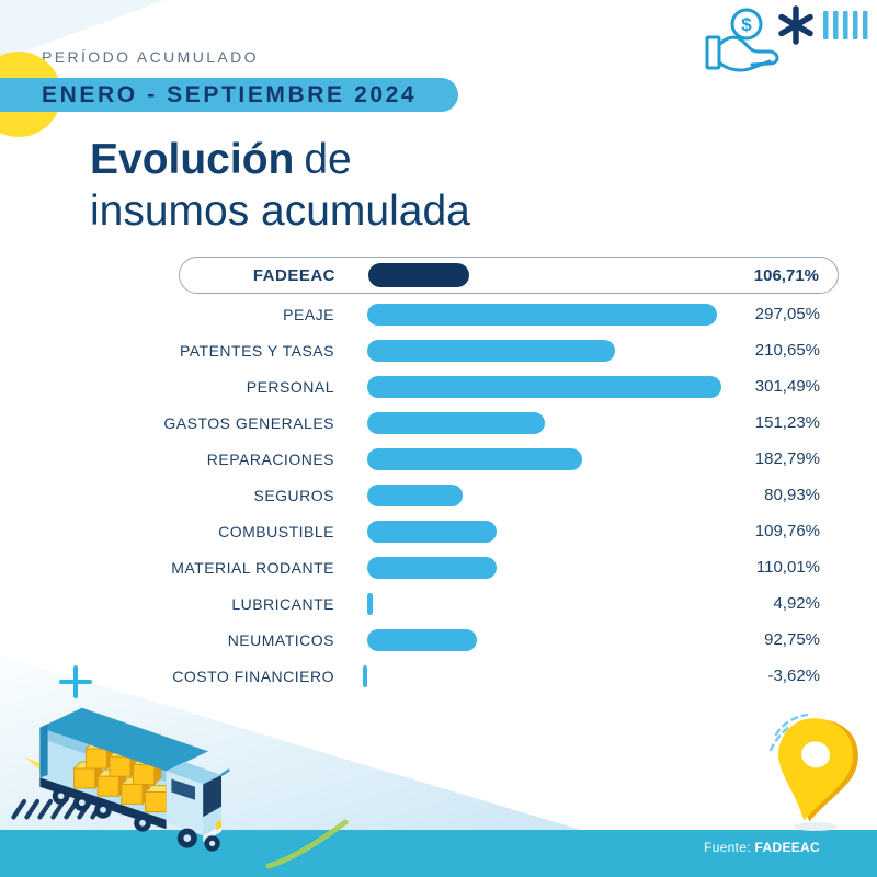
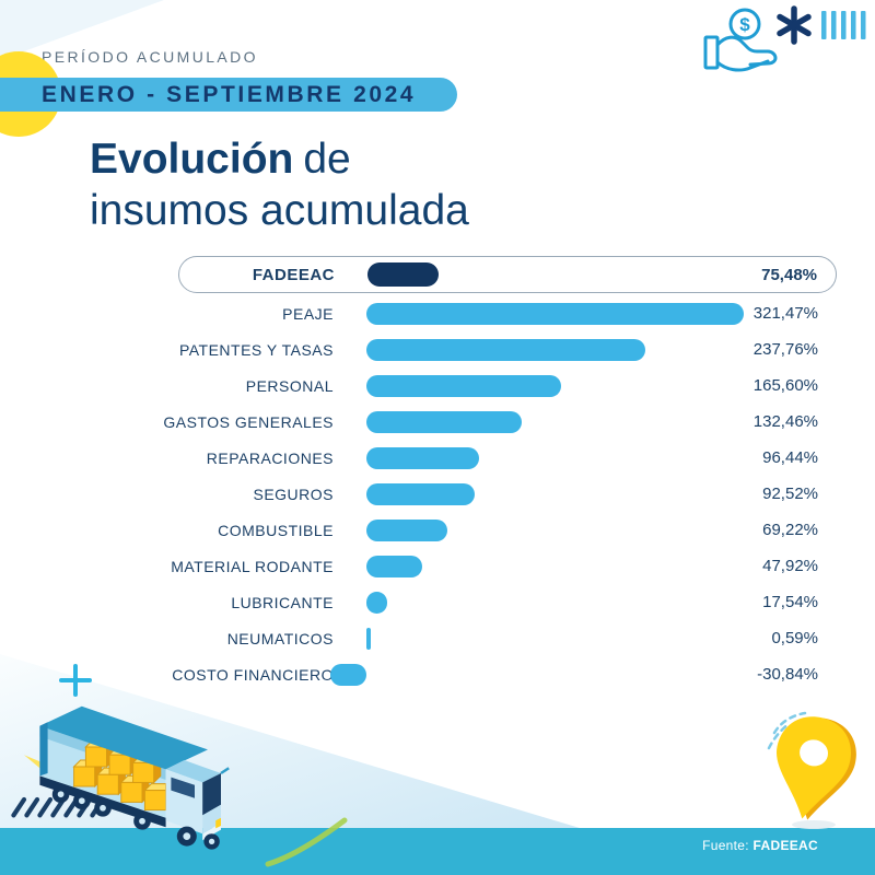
FADEEAC: 106,71% -> 75,48%
PEAJE: 297,05% -> 321,47%
PATENTES Y TASAS: 210,65% -> 237,76%
PERSONAL: 301,49% -> 165,60%
GASTOS GENERALES: 151,23% -> 132,46%
REPARACIONES: 182,79% -> 96,44%
SEGUROS: 80,93% -> 92,52%
COMBUSTIBLE: 109,76% -> 69,22%
MATERIAL RODANTE: 110,01% -> 47,92%
LUBRICANTE: 4,92% -> 17,54%
NEUMATICOS: 92,75% -> 0,59%
COSTO FINANCIERO: -3,62% -> -30,84%
